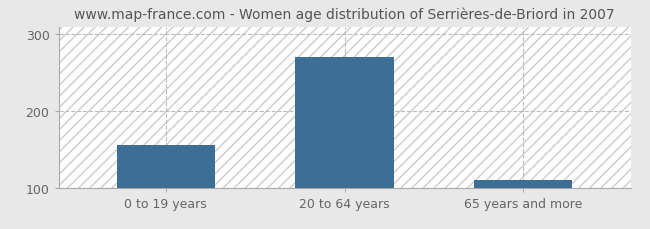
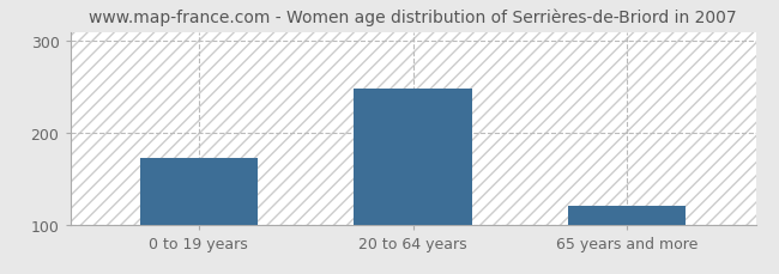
0 to 19 years: 155 -> 172
20 to 64 years: 271 -> 248
65 years and more: 110 -> 120
